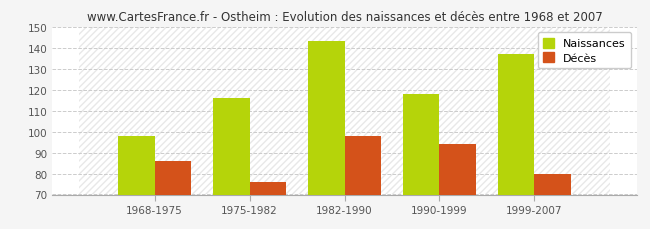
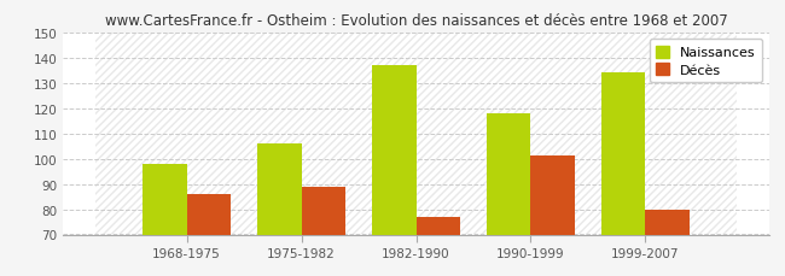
Naissances/1975-1982: 116 -> 106
Décès/1975-1982: 76 -> 89
Naissances/1982-1990: 143 -> 137
Décès/1982-1990: 98 -> 77
Décès/1990-1999: 94 -> 101
Naissances/1999-2007: 137 -> 134
